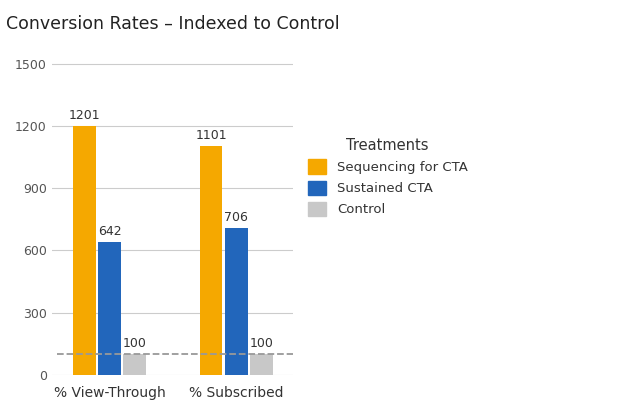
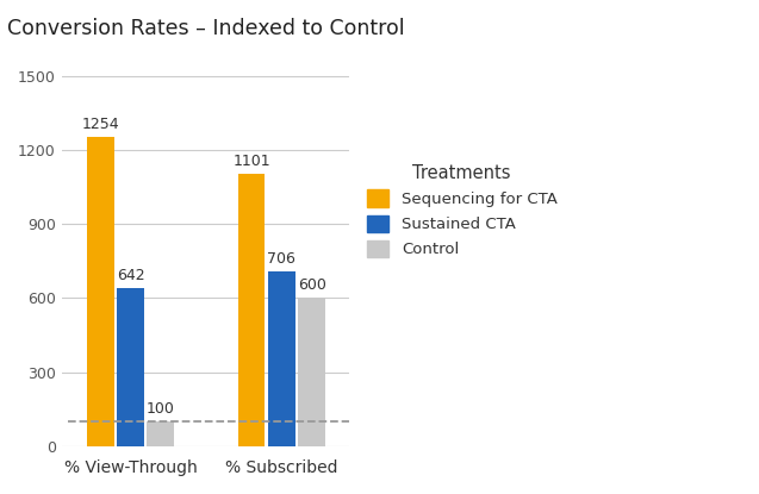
Sequencing for CTA/% View-Through: 1201 -> 1254
Control/% Subscribed: 100 -> 600
